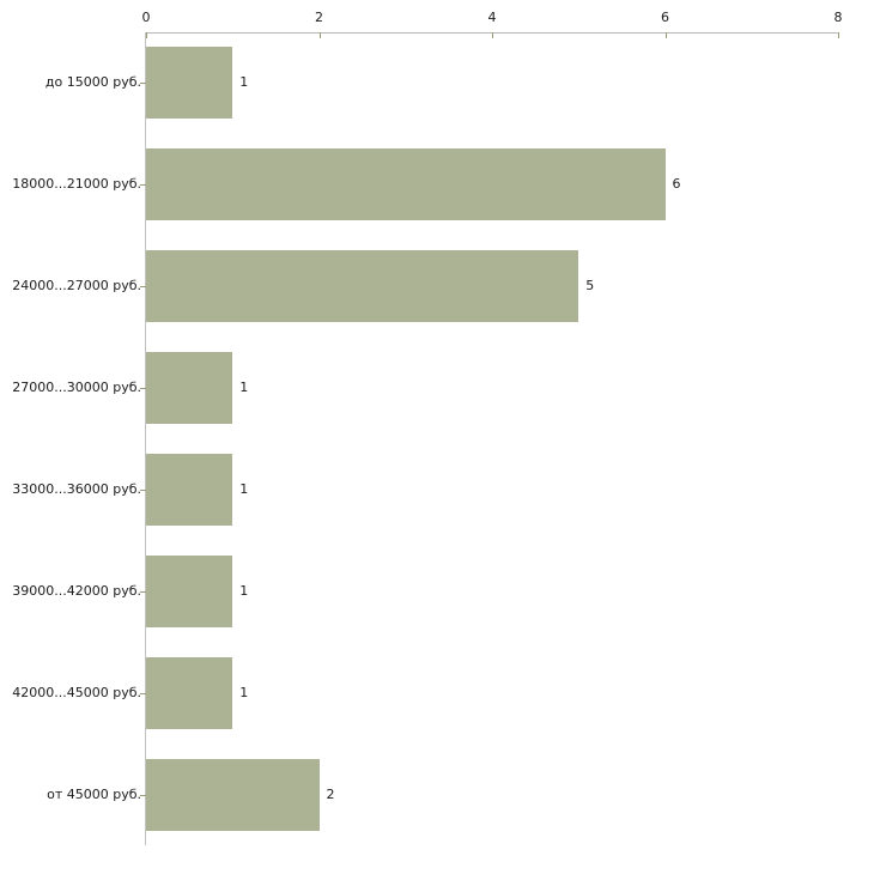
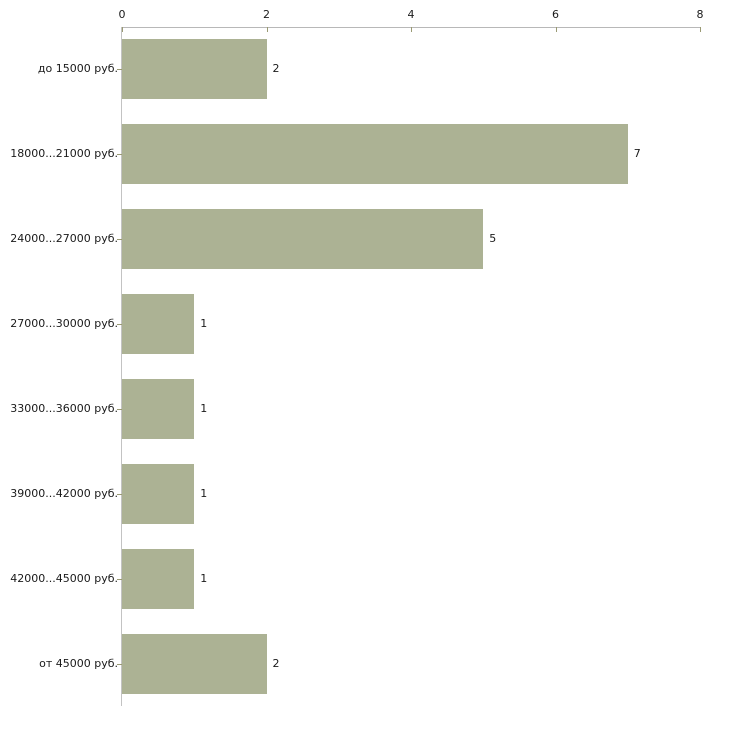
до 15000 руб.: 1 -> 2
18000...21000 руб.: 6 -> 7
